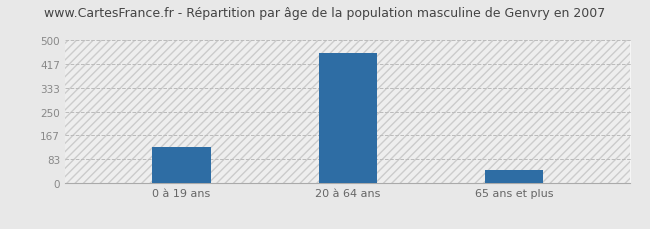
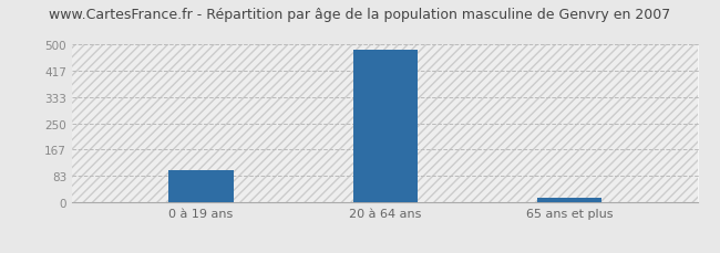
0 à 19 ans: 125 -> 100
20 à 64 ans: 455 -> 483
65 ans et plus: 45 -> 15
